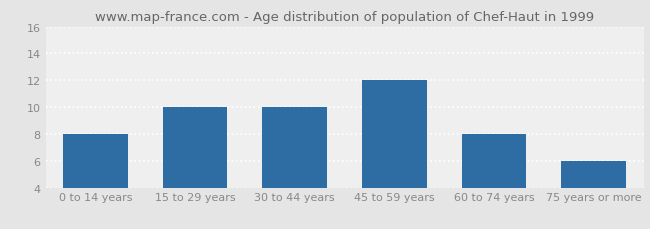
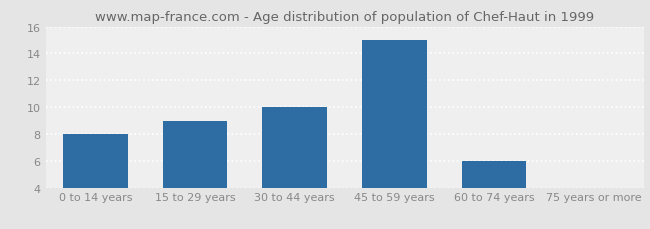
15 to 29 years: 10 -> 9
45 to 59 years: 12 -> 15
60 to 74 years: 8 -> 6
75 years or more: 6 -> 4
